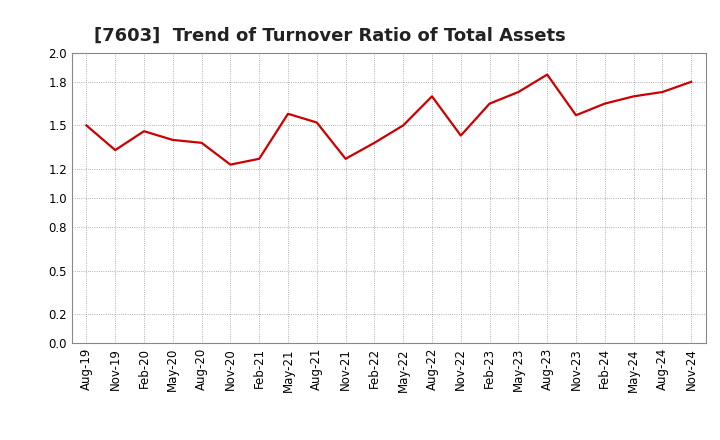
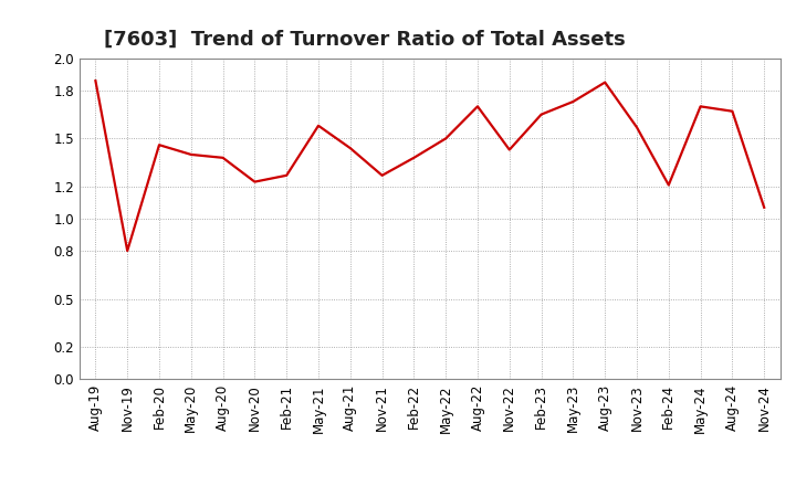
Aug-19: 1.50 -> 1.86
Nov-19: 1.33 -> 0.80
Aug-21: 1.52 -> 1.44
Feb-24: 1.65 -> 1.21
Aug-24: 1.73 -> 1.67
Nov-24: 1.80 -> 1.07
